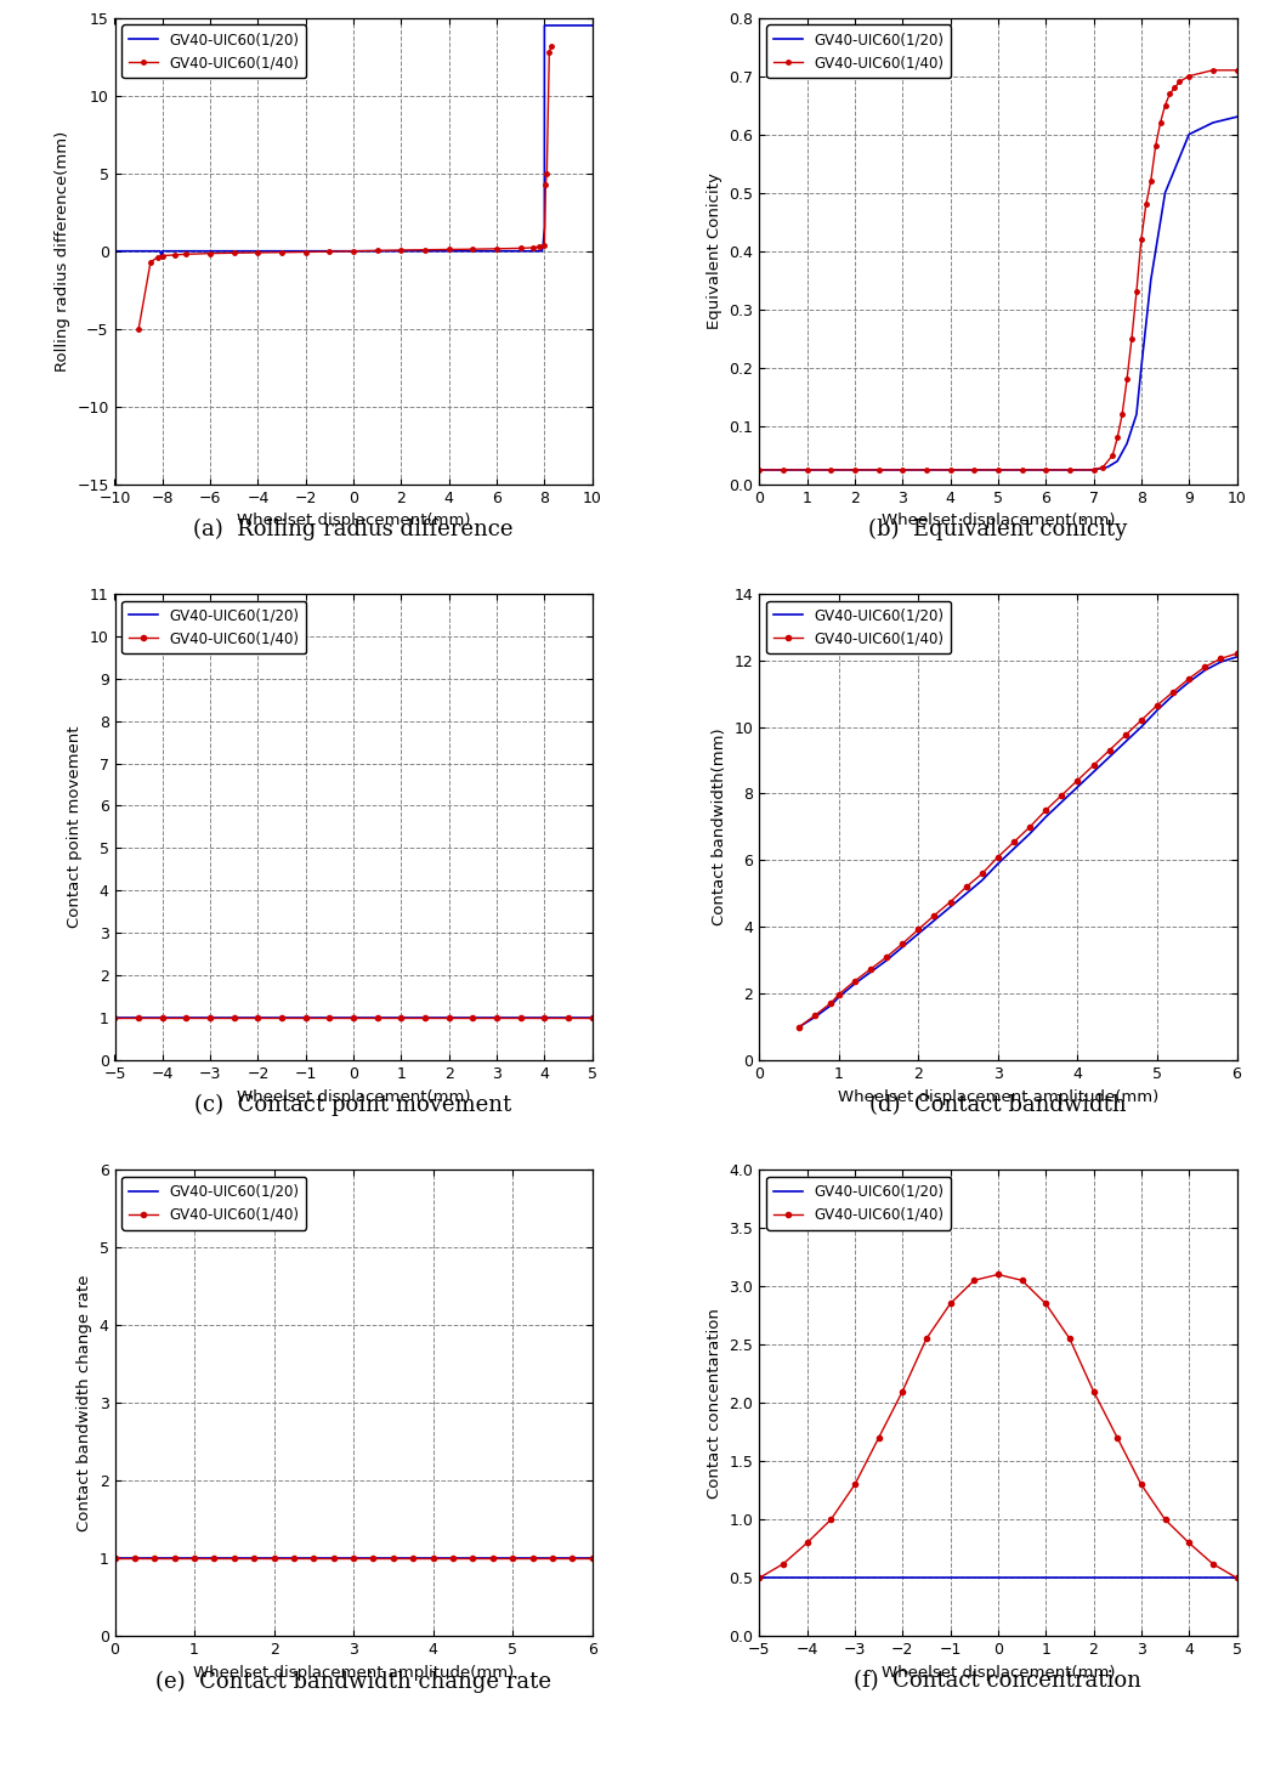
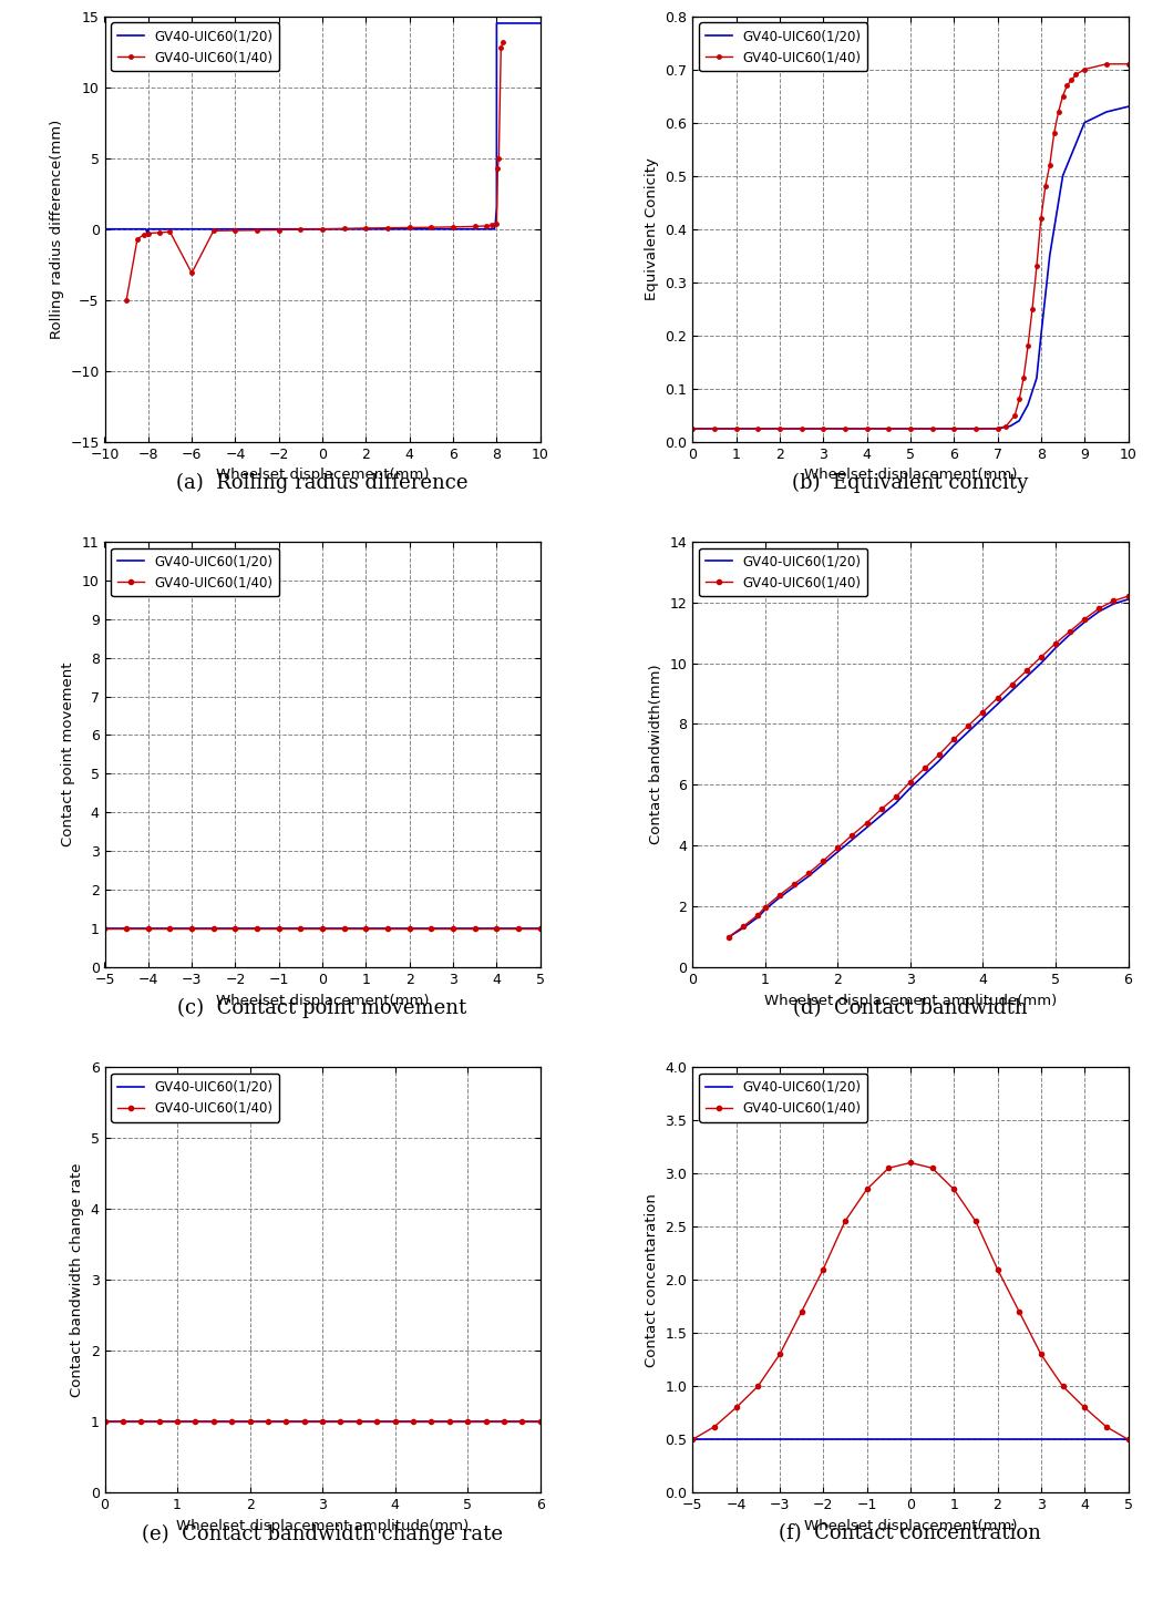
GV40-UIC60(1/40)/−6: -0.1 -> -3.1
